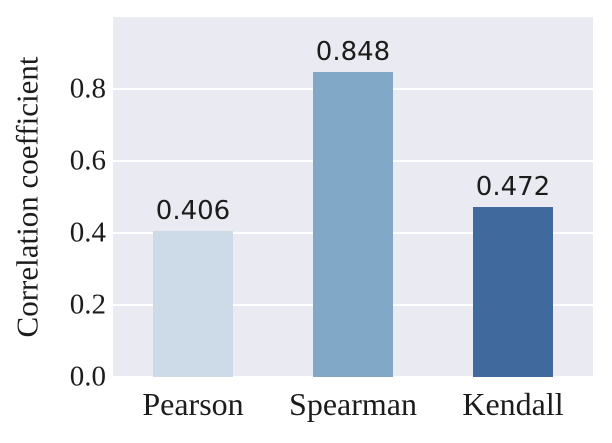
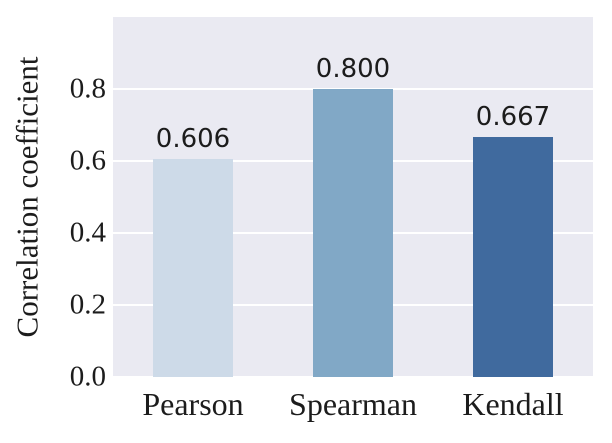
Pearson: 0.406 -> 0.606
Spearman: 0.848 -> 0.800
Kendall: 0.472 -> 0.667
